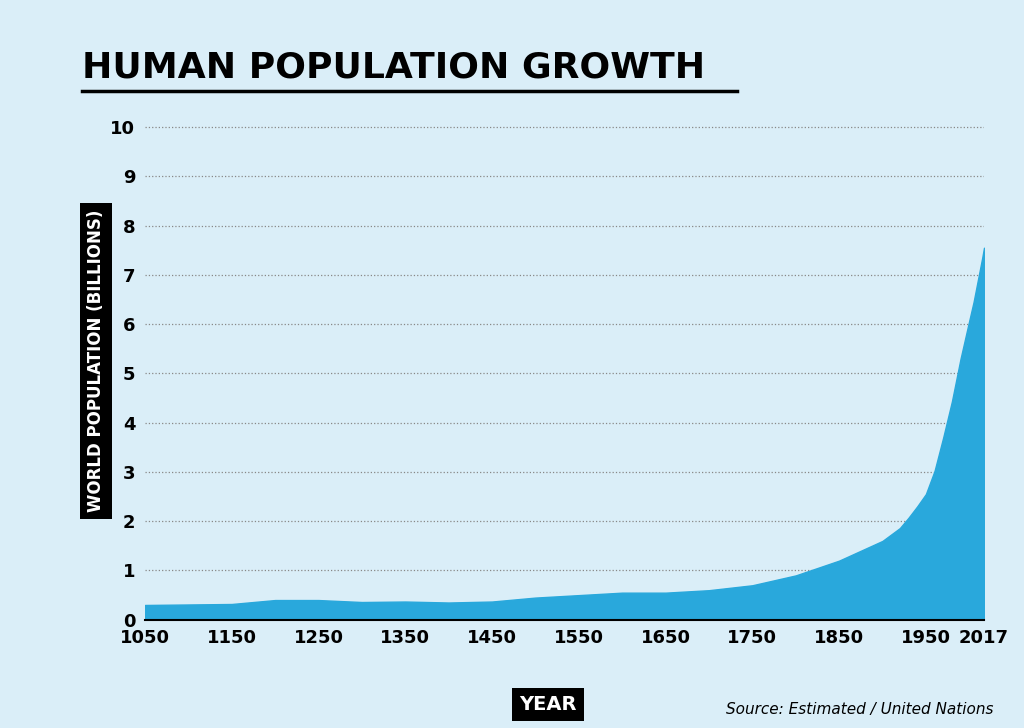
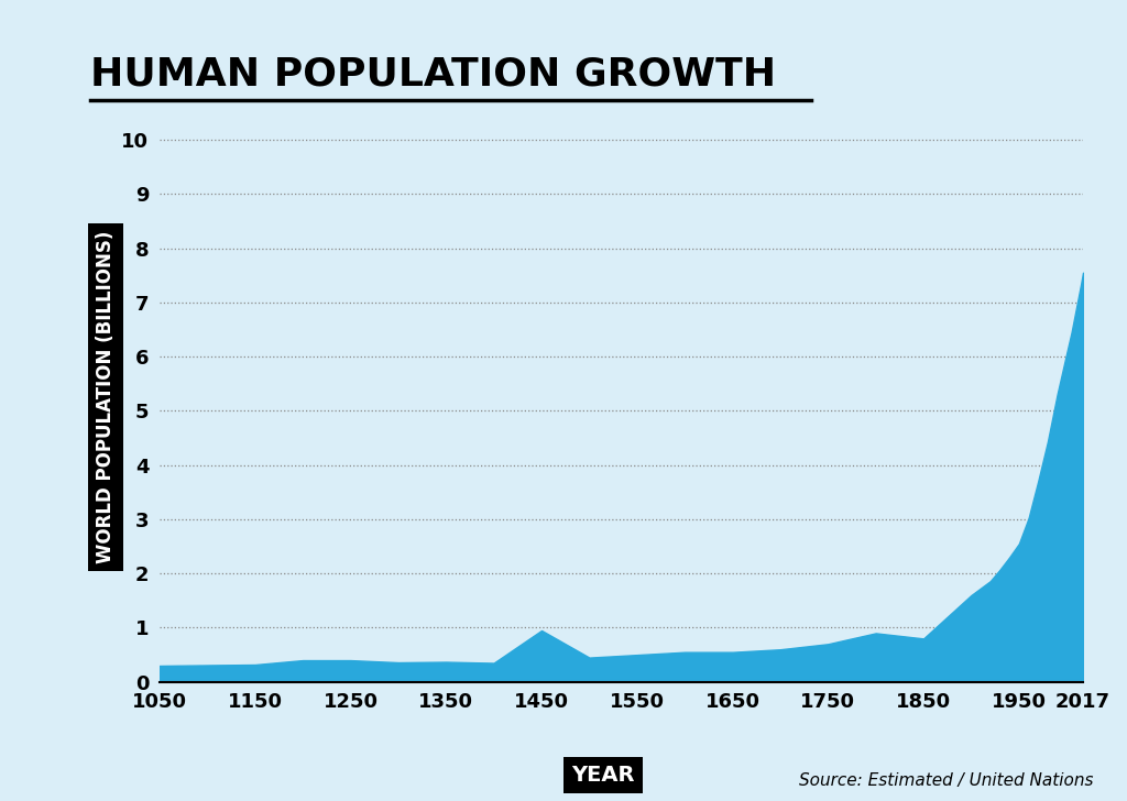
1450: 0.37 -> 0.95
1850: 1.20 -> 0.80
